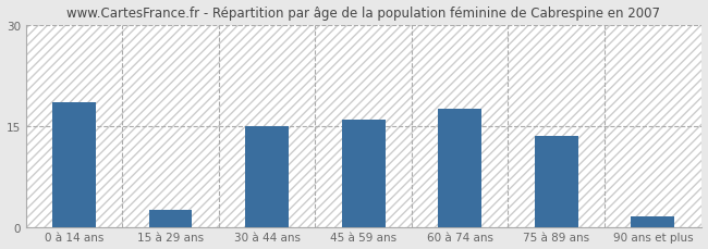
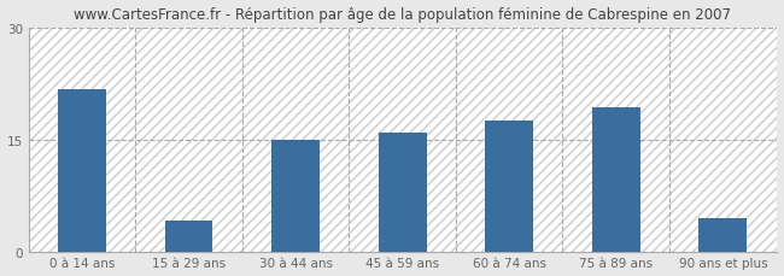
0 à 14 ans: 18.5 -> 21.8
15 à 29 ans: 2.5 -> 4.2
75 à 89 ans: 13.5 -> 19.4
90 ans et plus: 1.5 -> 4.4
